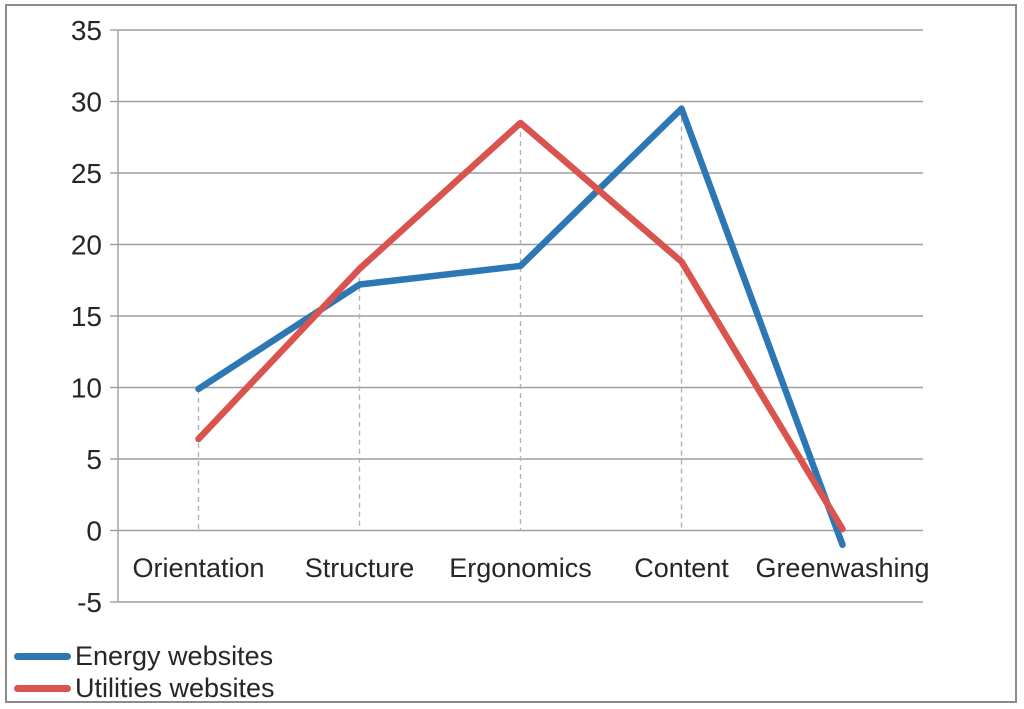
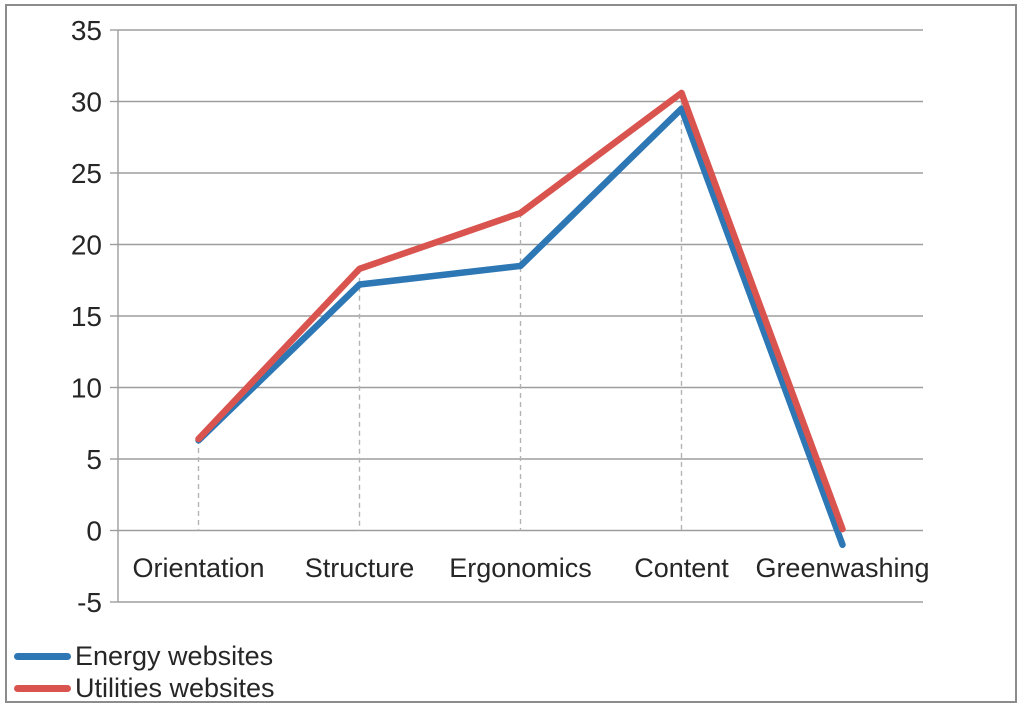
Energy websites/Orientation: 9.9 -> 6.3
Utilities websites/Ergonomics: 28.5 -> 22.2
Utilities websites/Content: 18.8 -> 30.6
